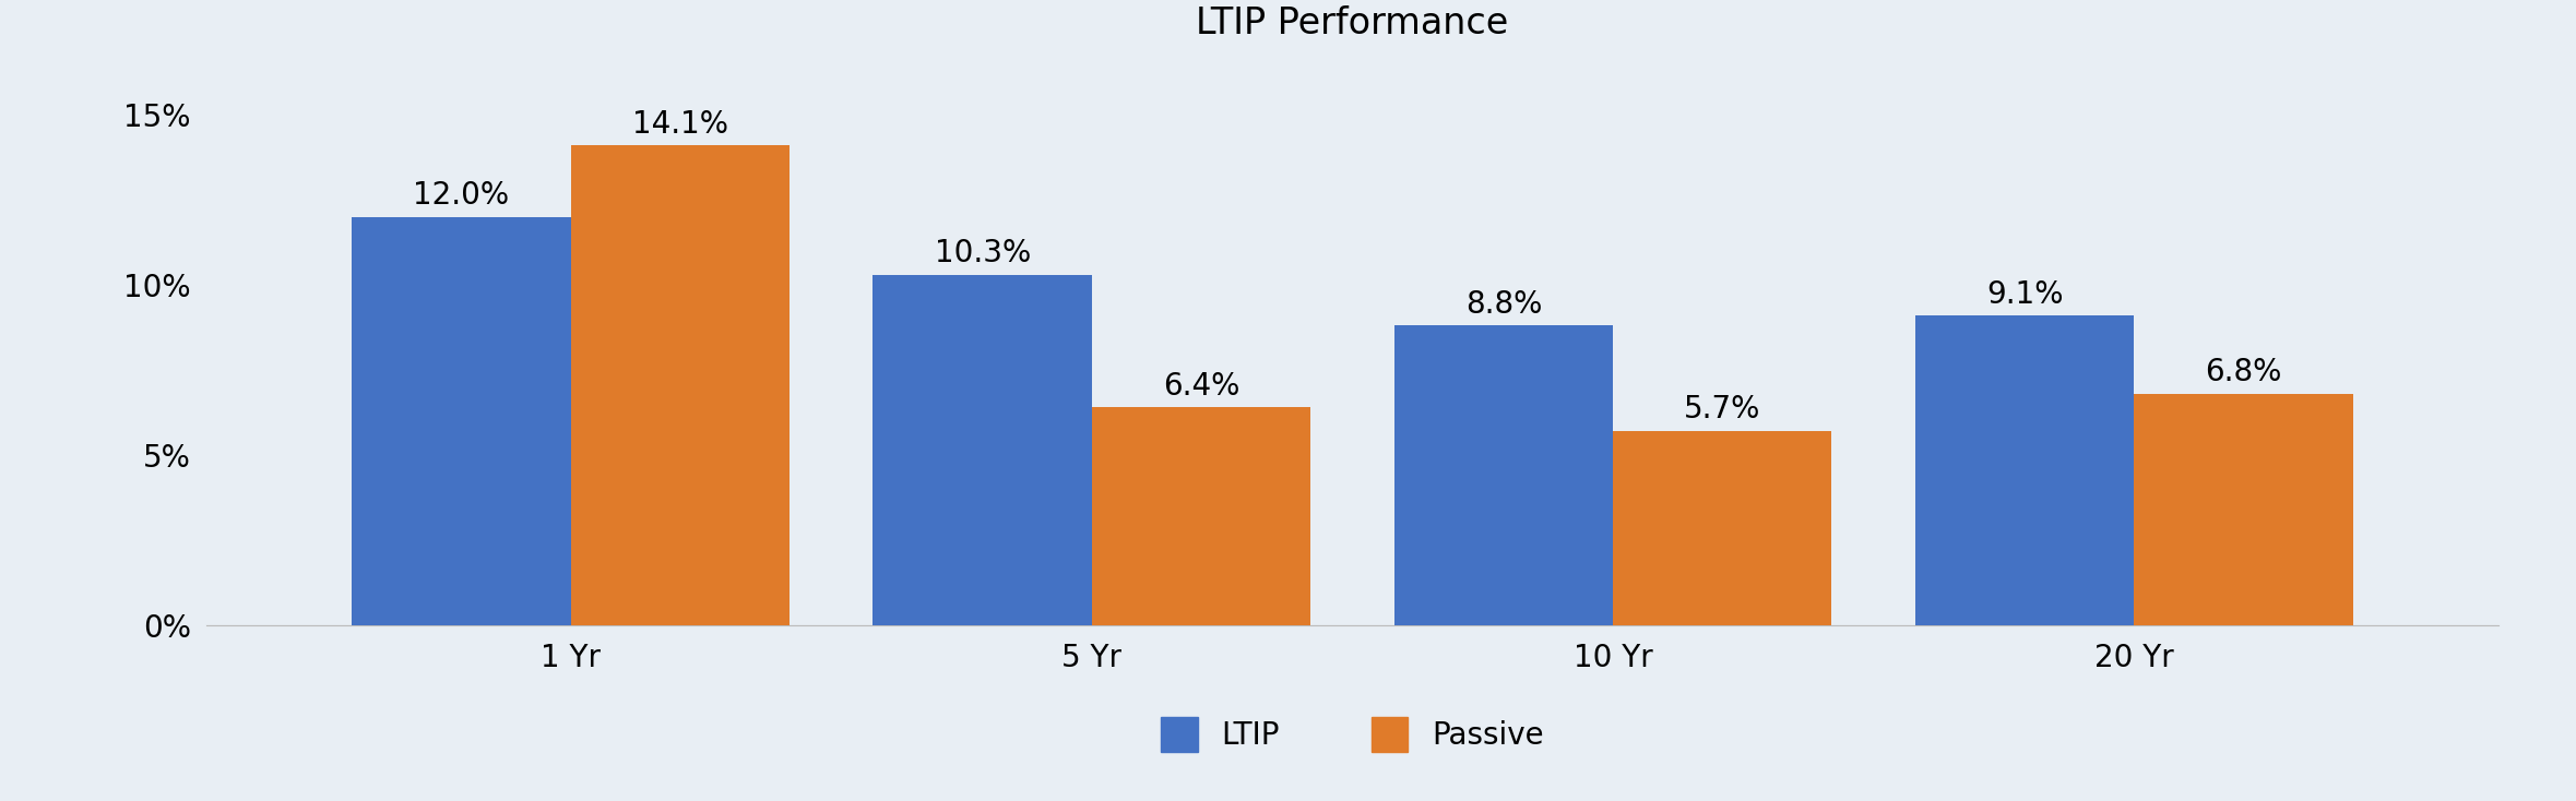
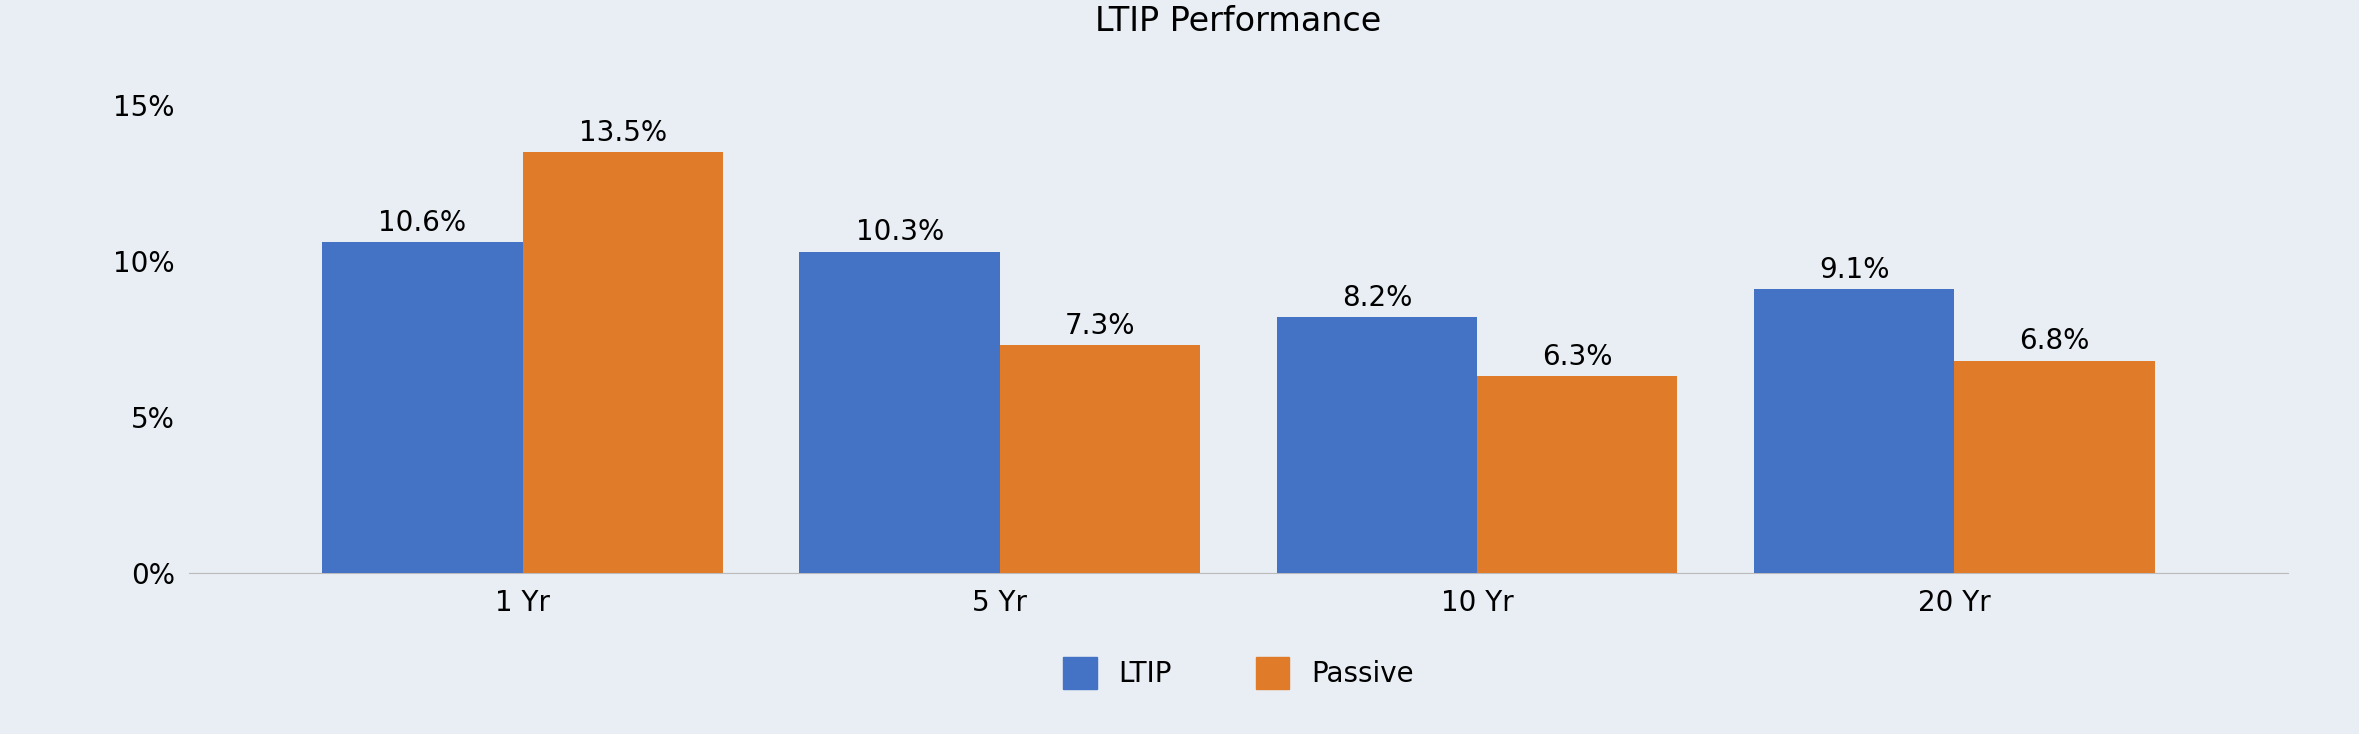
LTIP/1 Yr: 12.0% -> 10.6%
Passive/1 Yr: 14.1% -> 13.5%
Passive/5 Yr: 6.4% -> 7.3%
LTIP/10 Yr: 8.8% -> 8.2%
Passive/10 Yr: 5.7% -> 6.3%
